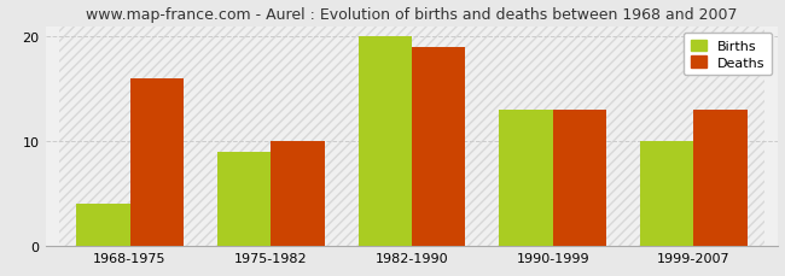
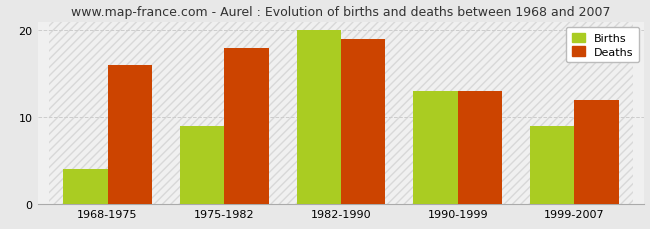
Deaths/1975-1982: 10 -> 18
Births/1999-2007: 10 -> 9
Deaths/1999-2007: 13 -> 12
